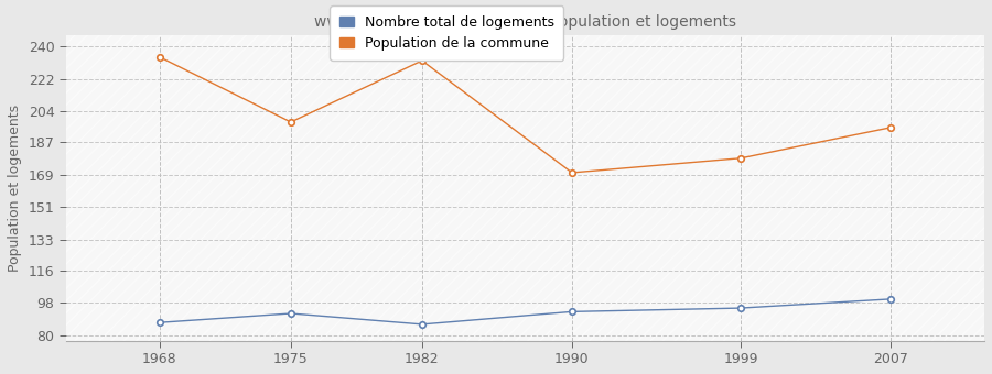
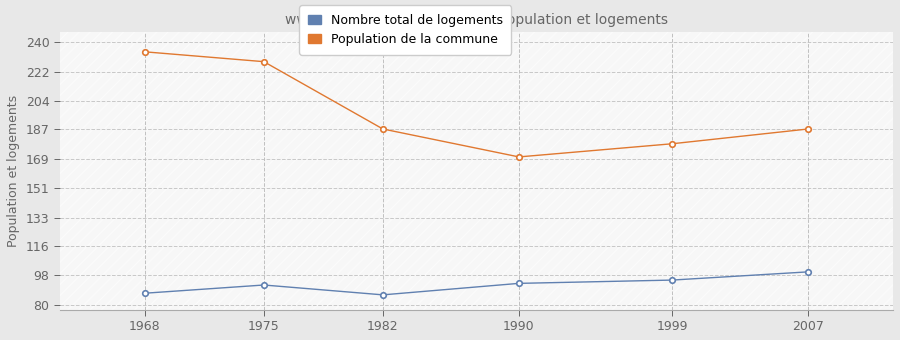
Population de la commune/1975: 198 -> 228
Population de la commune/1982: 232 -> 187
Population de la commune/2007: 195 -> 187
